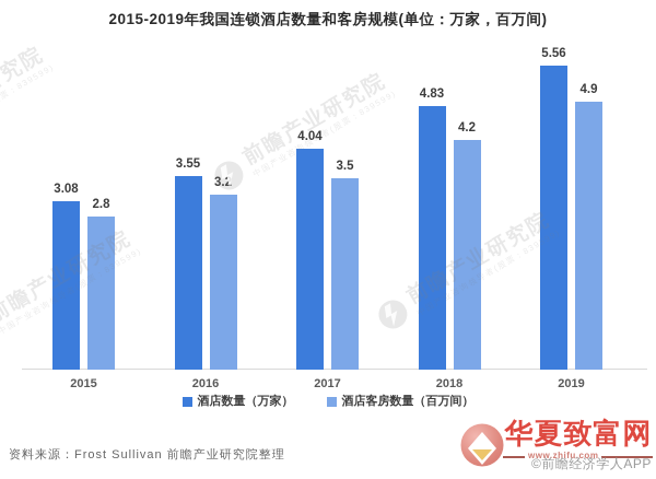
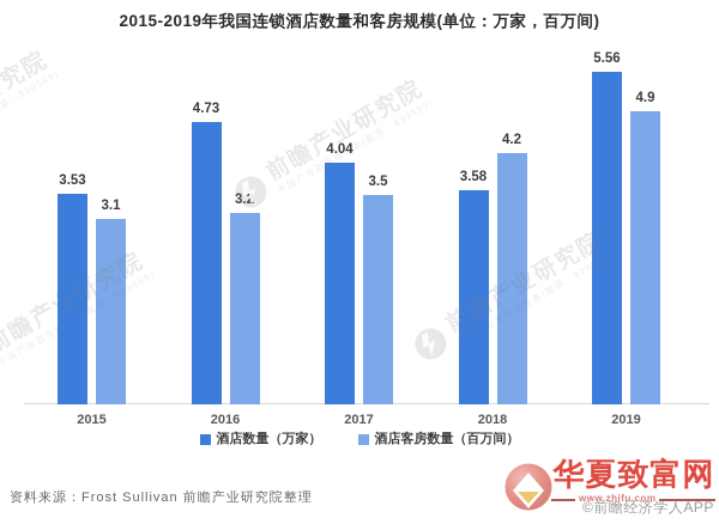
酒店数量（万家）/2015: 3.08 -> 3.53
酒店客房数量（百万间）/2015: 2.8 -> 3.1
酒店数量（万家）/2016: 3.55 -> 4.73
酒店数量（万家）/2018: 4.83 -> 3.58
